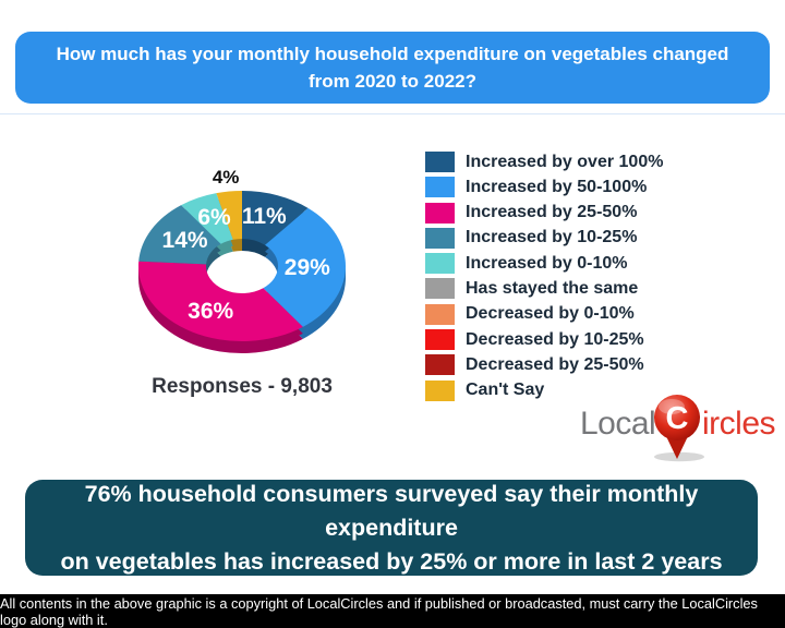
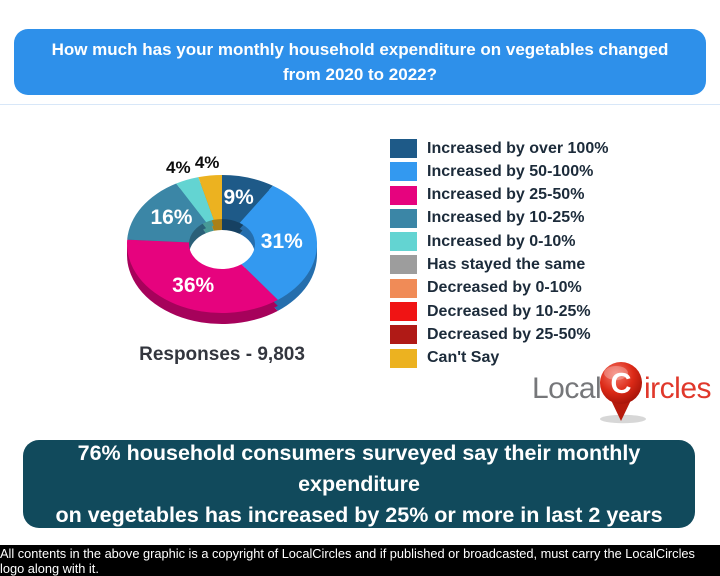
Increased by over 100%: 11% -> 9%
Increased by 50-100%: 29% -> 31%
Increased by 10-25%: 14% -> 16%
Increased by 0-10%: 6% -> 4%
